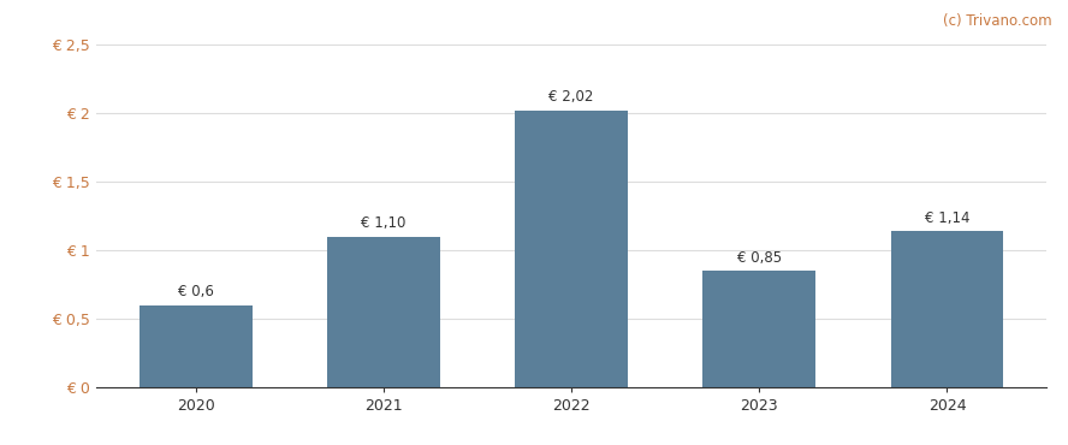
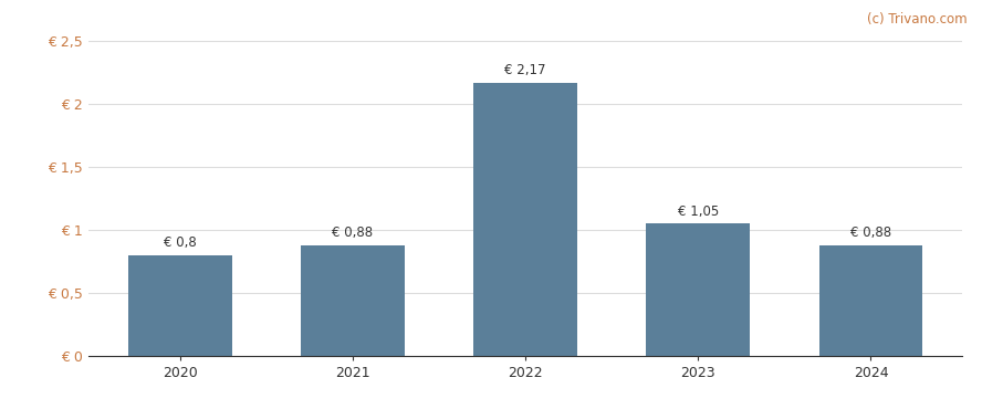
2020: 0,6 -> 0,8
2021: 1,10 -> 0,88
2022: 2,02 -> 2,17
2023: 0,85 -> 1,05
2024: 1,14 -> 0,88
